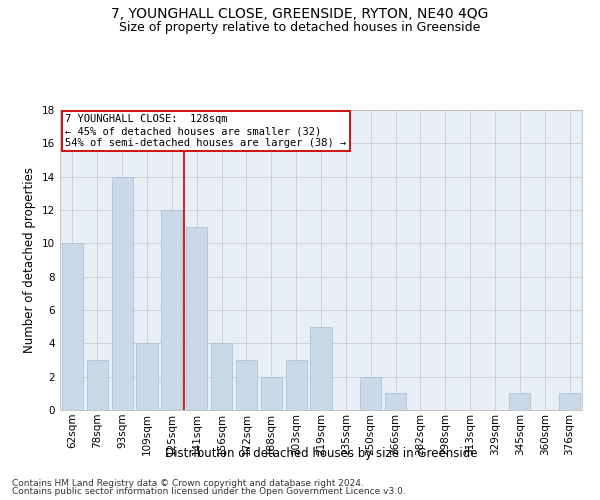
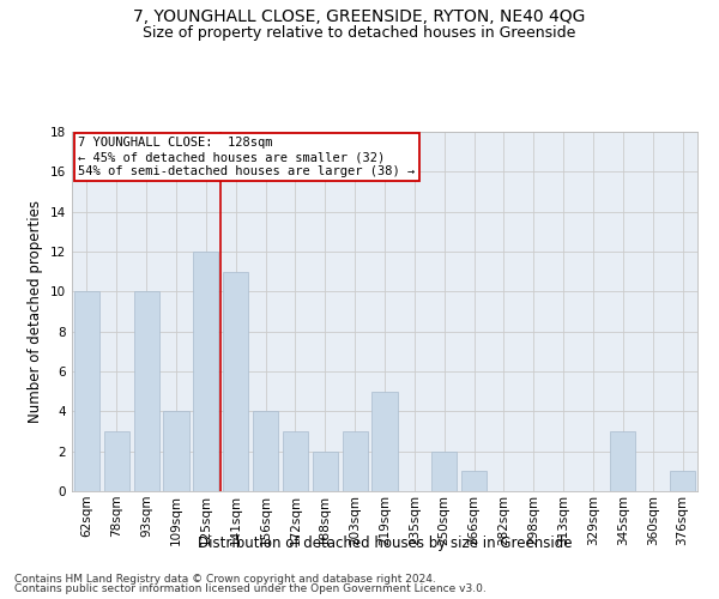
93sqm: 14 -> 10
345sqm: 1 -> 3
